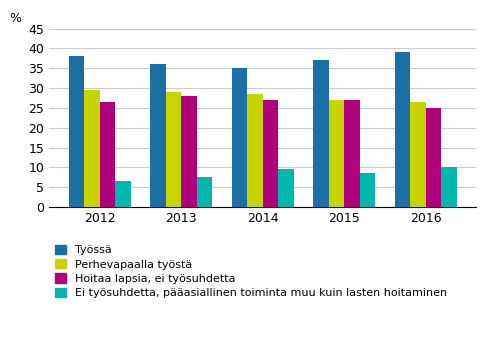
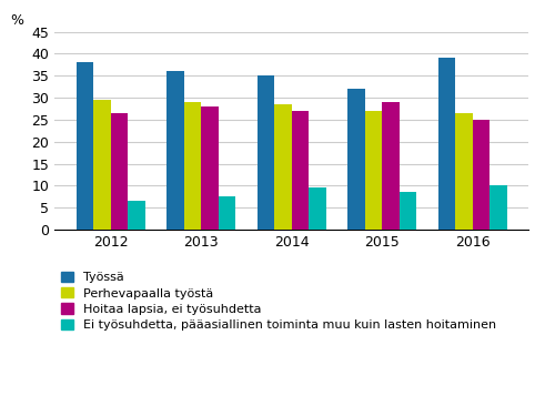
Työssä/2015: 37 -> 32
Hoitaa lapsia, ei työsuhdetta/2015: 27.0 -> 29.0
